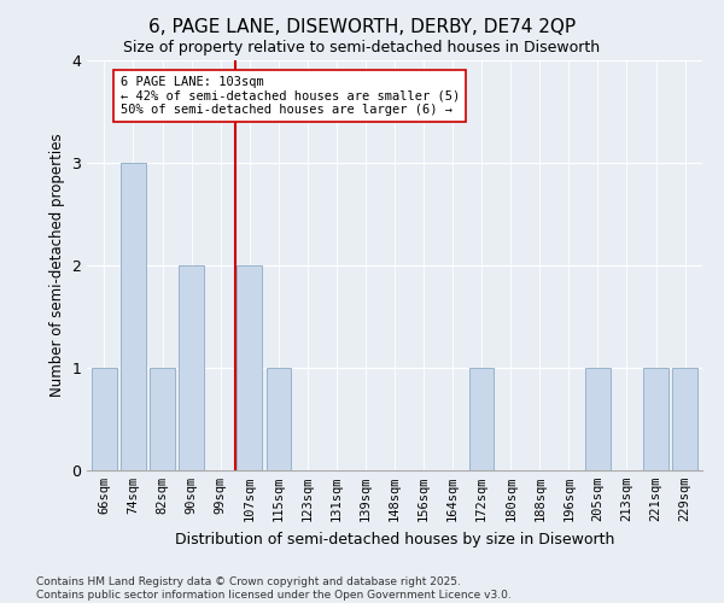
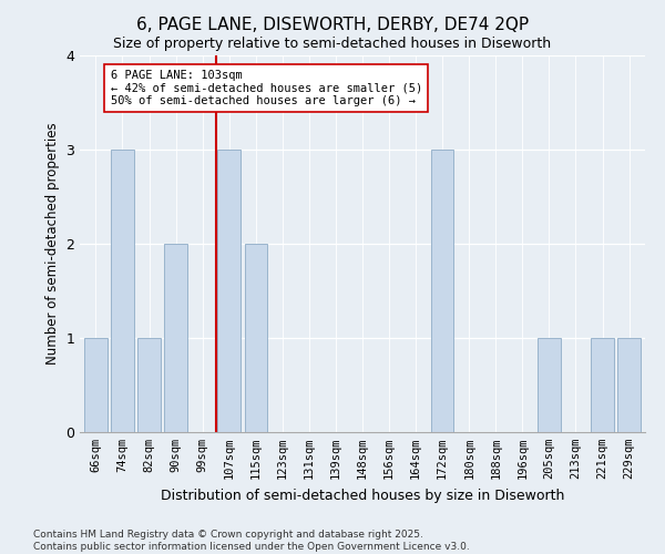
107sqm: 2 -> 3
115sqm: 1 -> 2
172sqm: 1 -> 3
